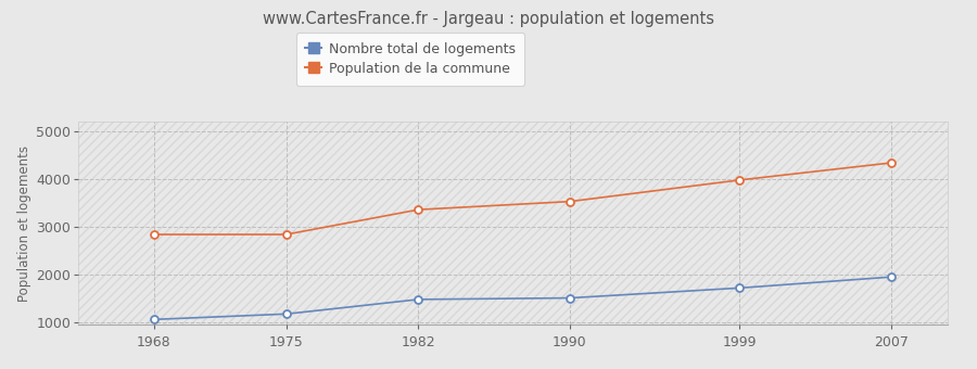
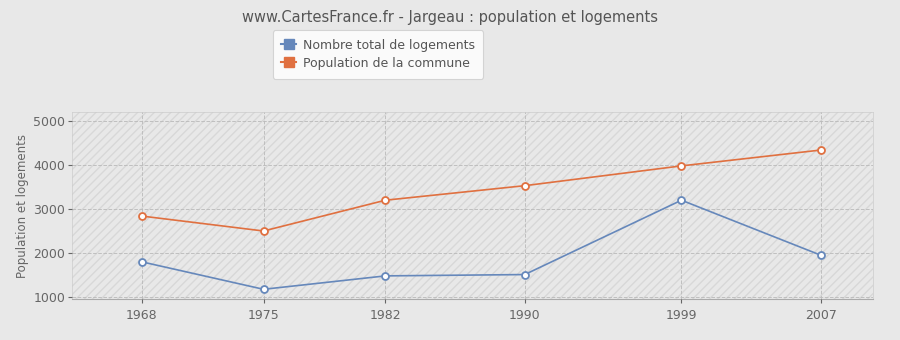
Nombre total de logements/1968: 1060 -> 1800
Population de la commune/1975: 2840 -> 2500
Population de la commune/1982: 3360 -> 3200
Nombre total de logements/1999: 1720 -> 3200
